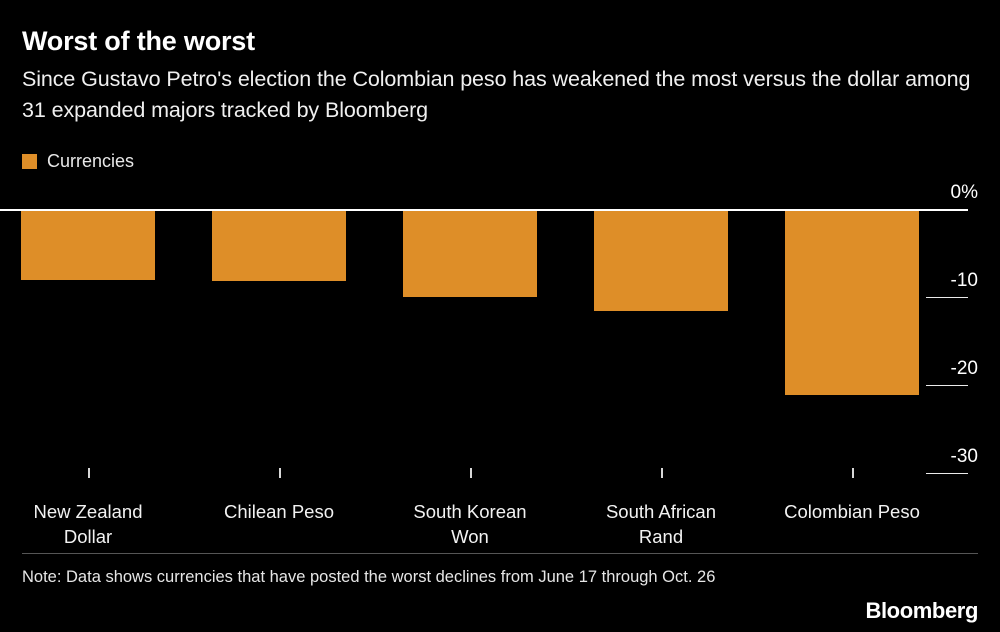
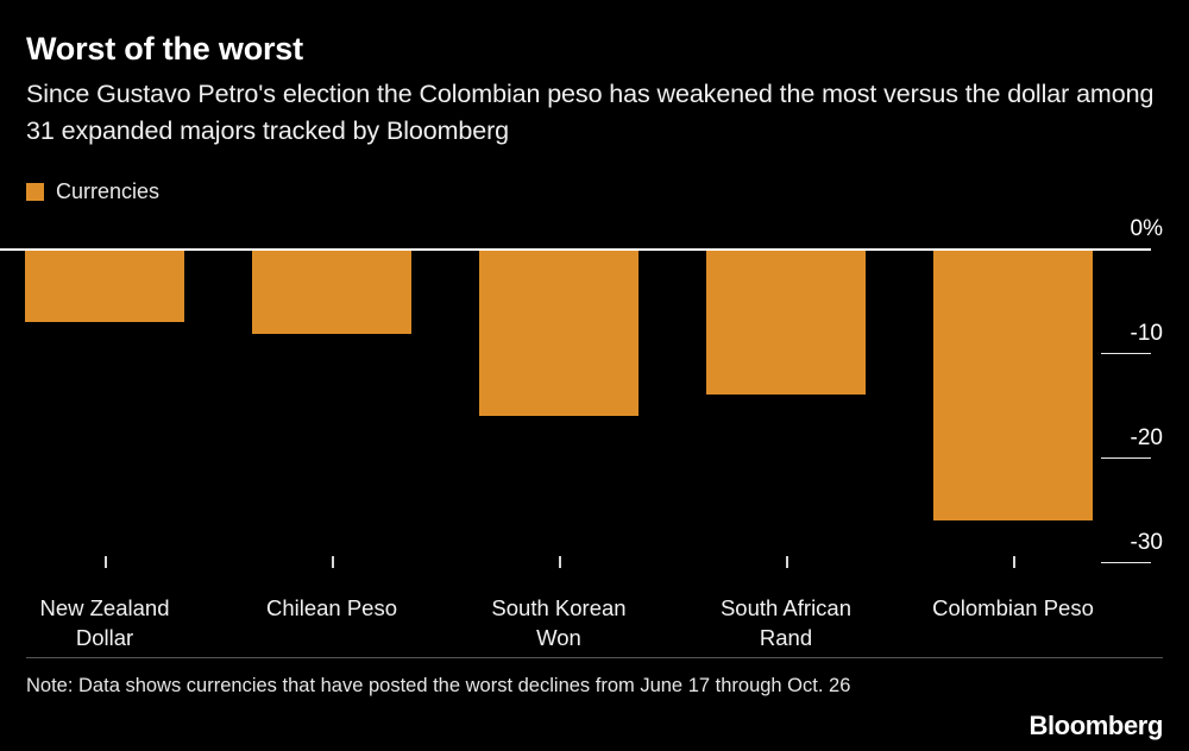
New Zealand Dollar: -8% -> -7%
South Korean Won: -10% -> -16%
South African Rand: -12% -> -14%
Colombian Peso: -21% -> -26%
